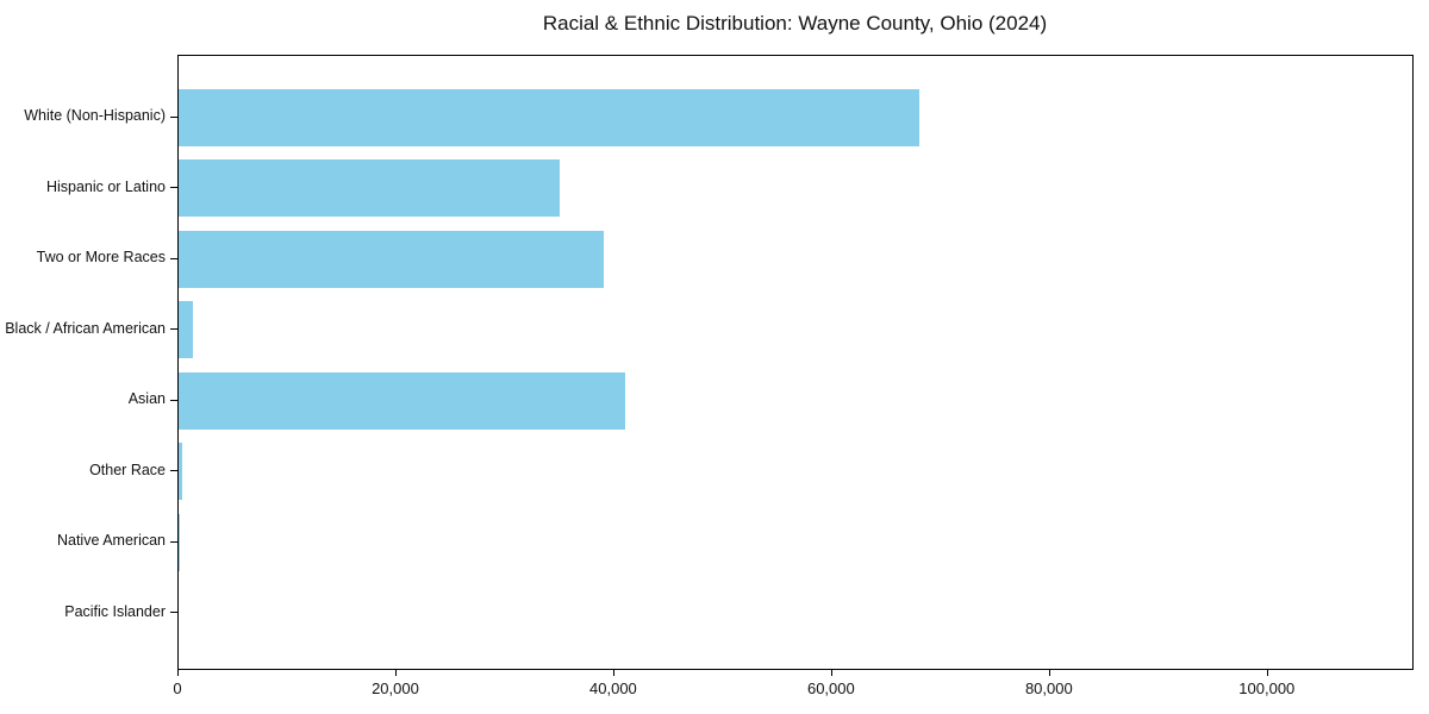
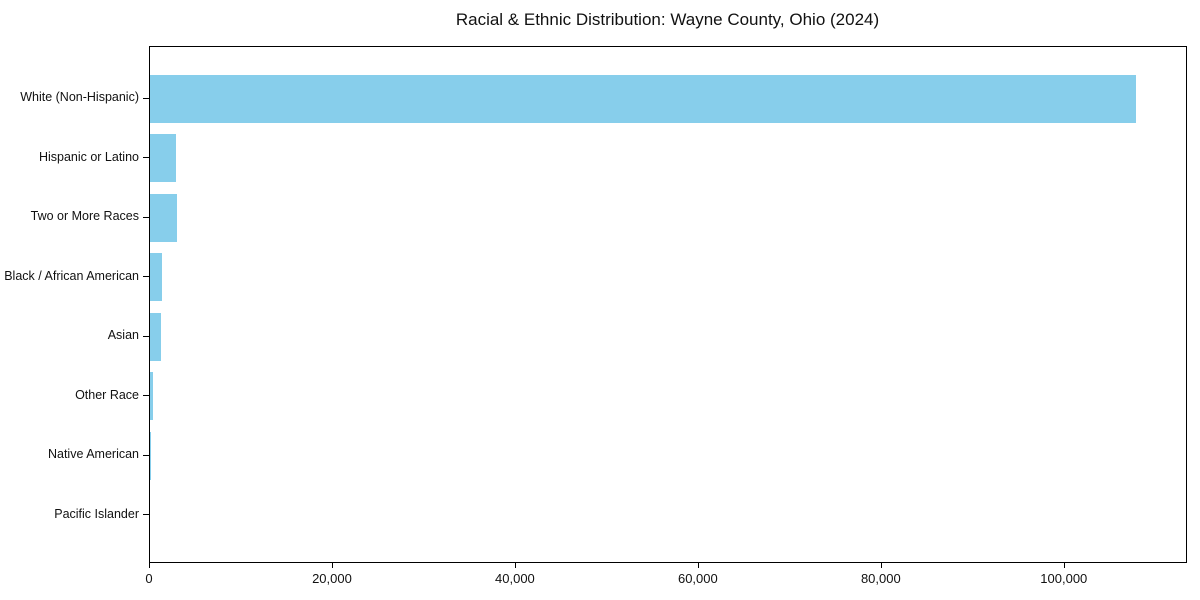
White (Non-Hispanic): 68000 -> 108000
Hispanic or Latino: 35000 -> 3000
Two or More Races: 39000 -> 3000
Asian: 41000 -> 1000
